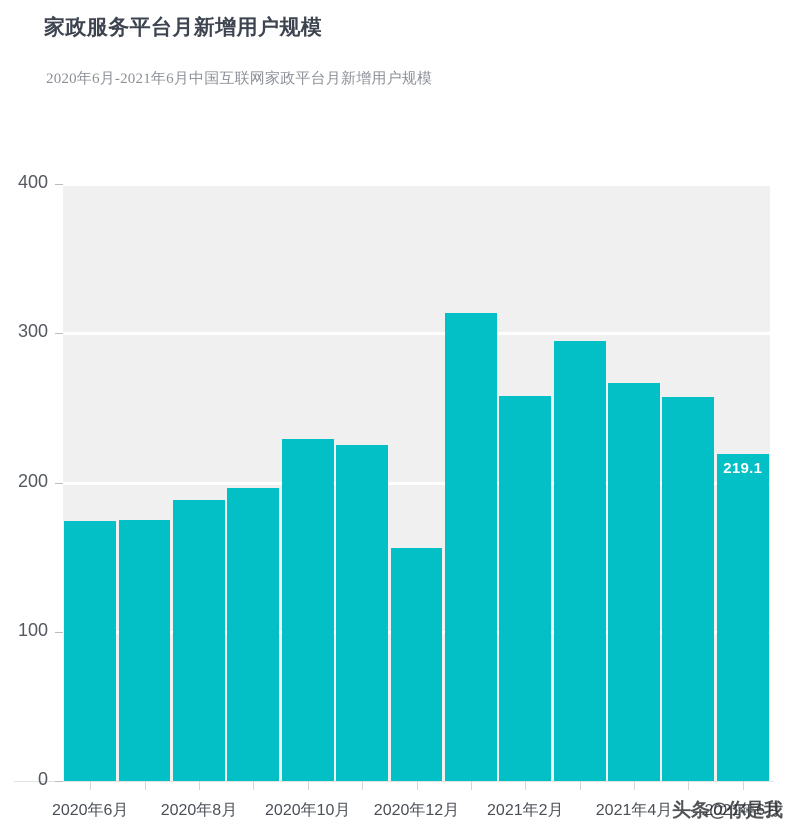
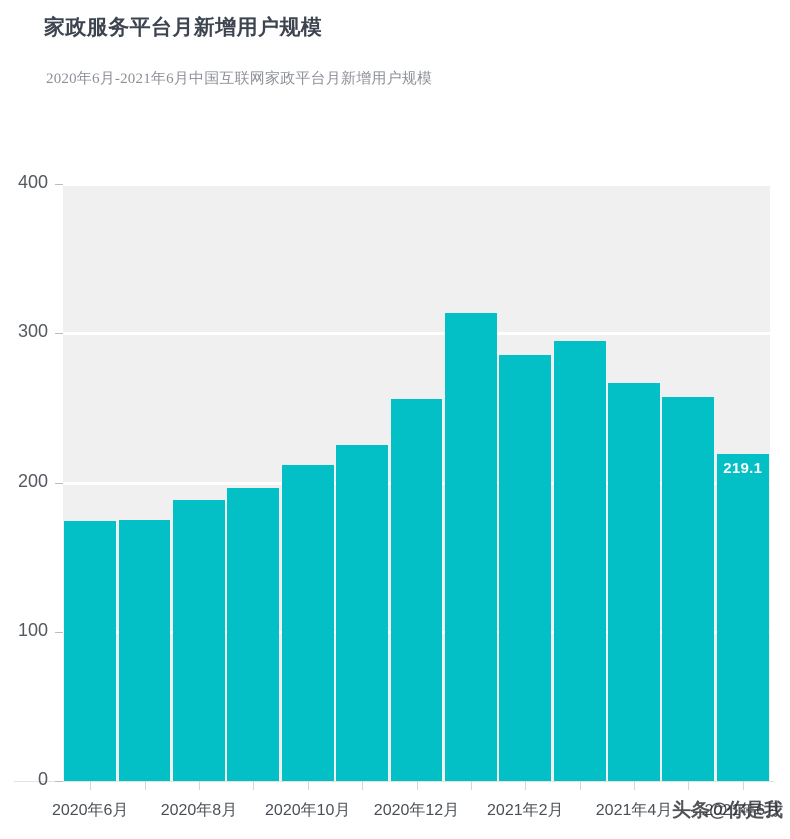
2020年10月: 229 -> 212
2020年12月: 156 -> 256
2021年2月: 258 -> 286
